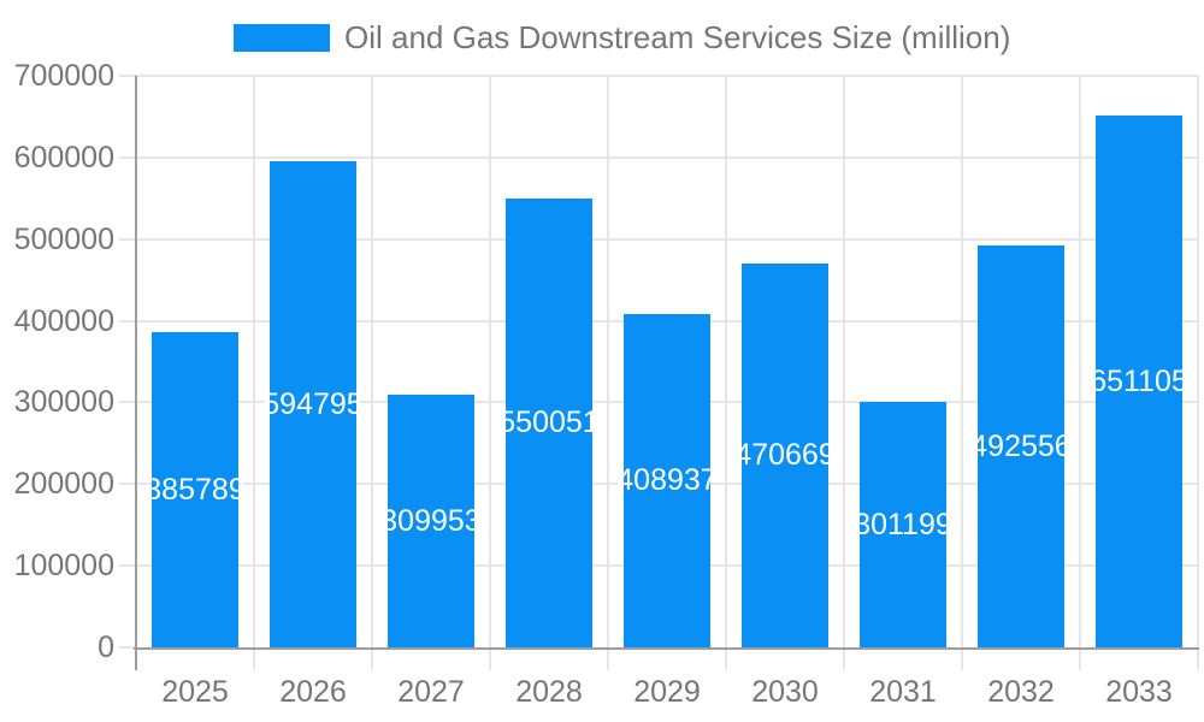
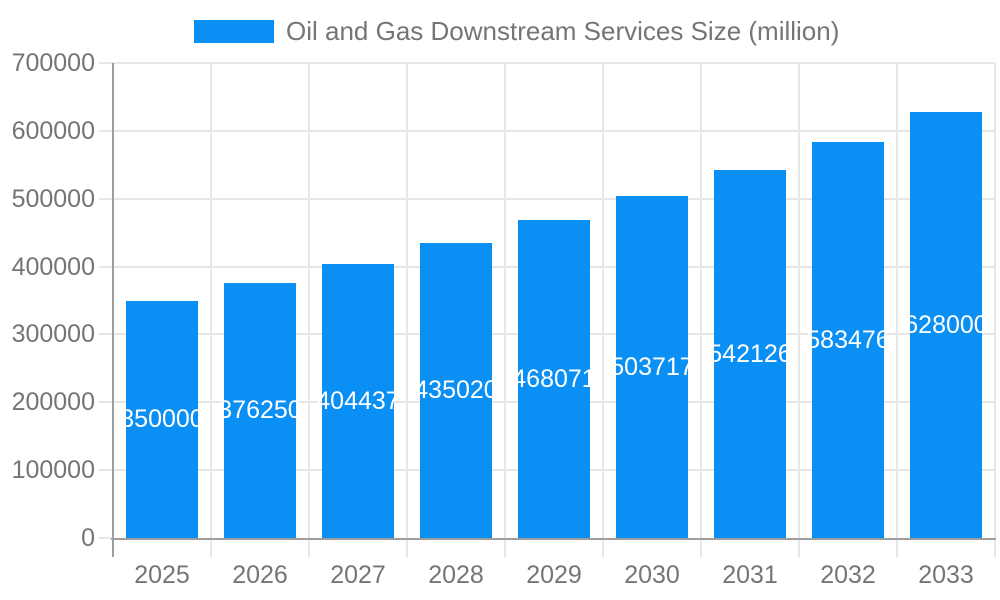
2025: 385789 -> 350000
2026: 594795 -> 376250
2027: 309953 -> 404437
2028: 550051 -> 435020
2029: 408937 -> 468071
2030: 470669 -> 503717
2031: 301199 -> 542126
2032: 492556 -> 583476
2033: 651105 -> 628000
